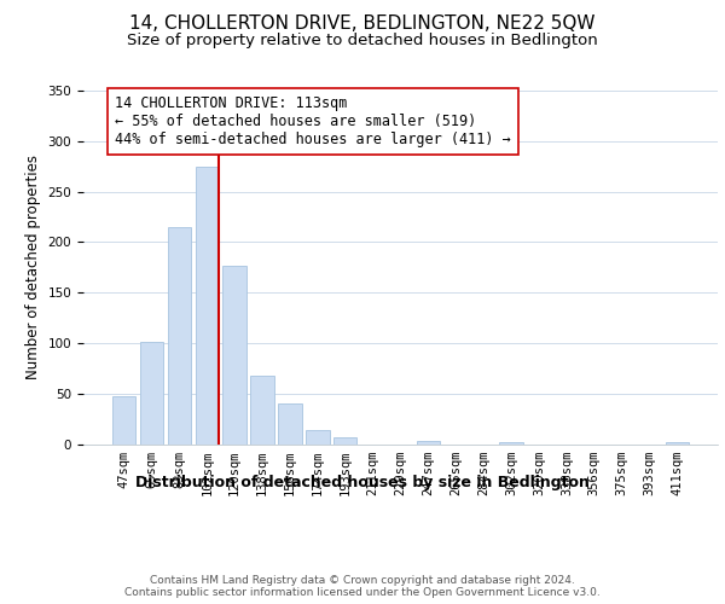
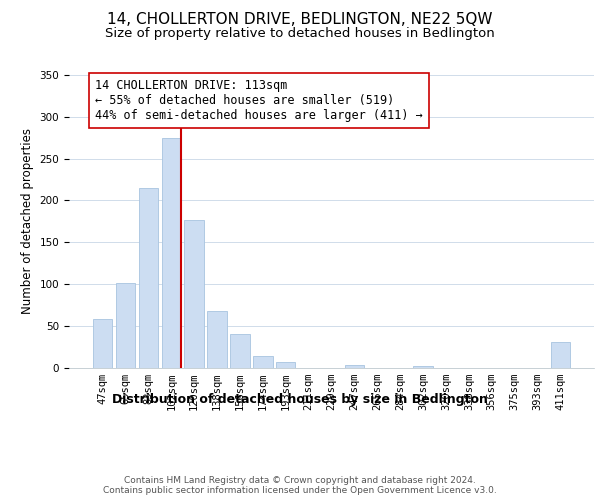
47sqm: 47 -> 58
411sqm: 2 -> 30
